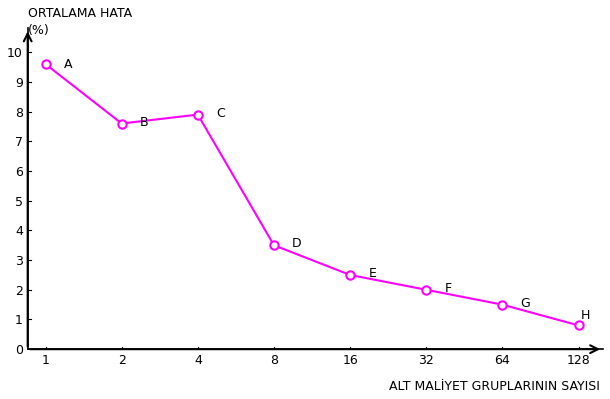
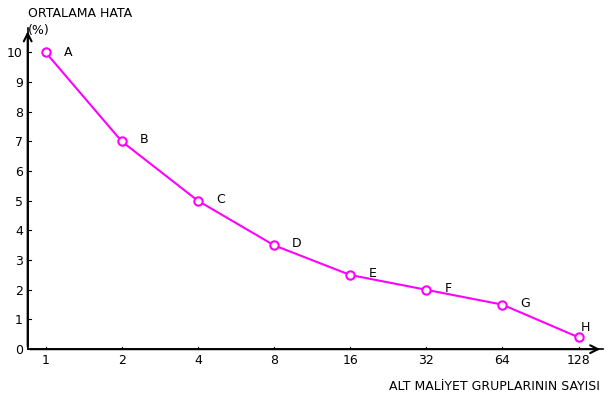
1: 9.6 -> 10.0
2: 7.6 -> 7.0
4: 7.9 -> 5.0
128: 0.8 -> 0.4
